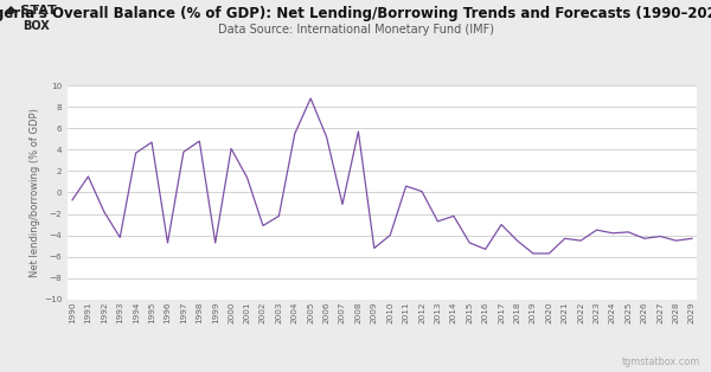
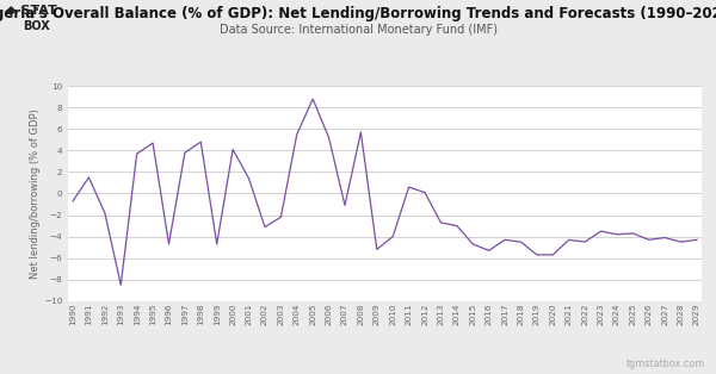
1993: -4.2 -> -8.5
2014: -2.2 -> -3.0
2017: -3.0 -> -4.3
